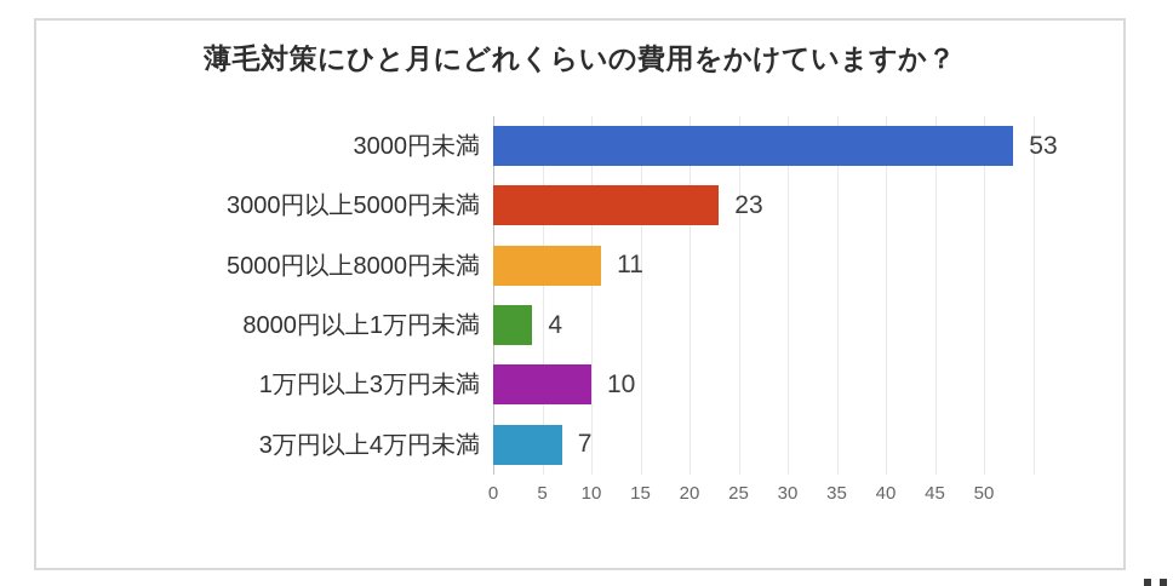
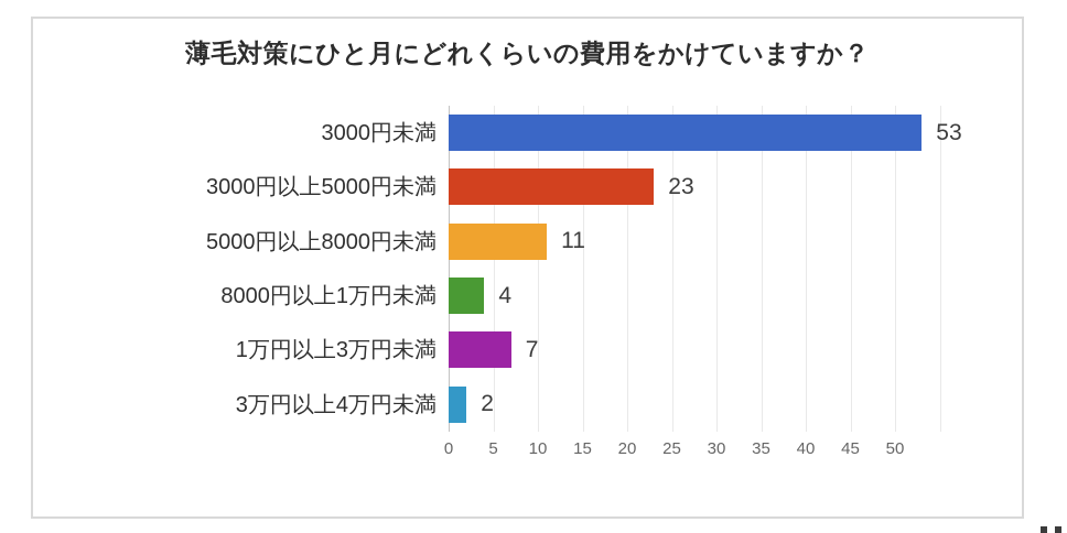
1万円以上3万円未満: 10 -> 7
3万円以上4万円未満: 7 -> 2
